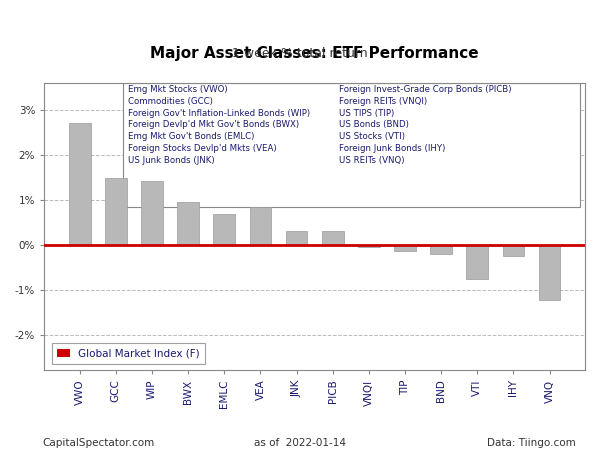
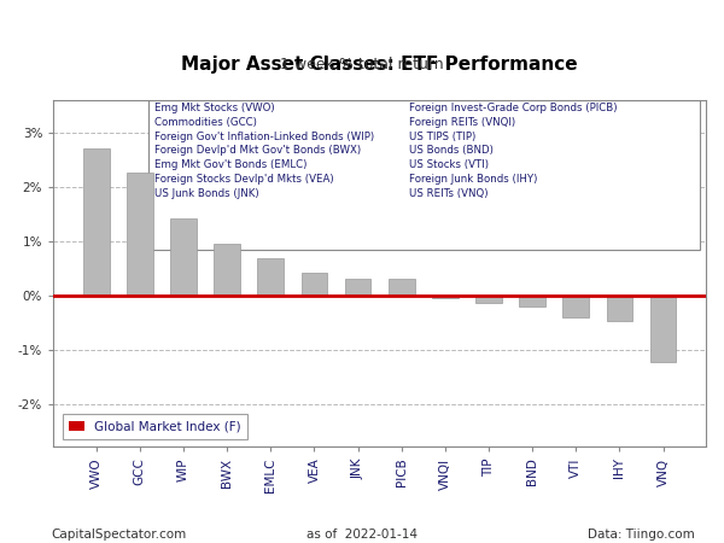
GCC: 1.50% -> 2.28%
VEA: 0.85% -> 0.42%
VTI: -0.75% -> -0.40%
IHY: -0.25% -> -0.48%
